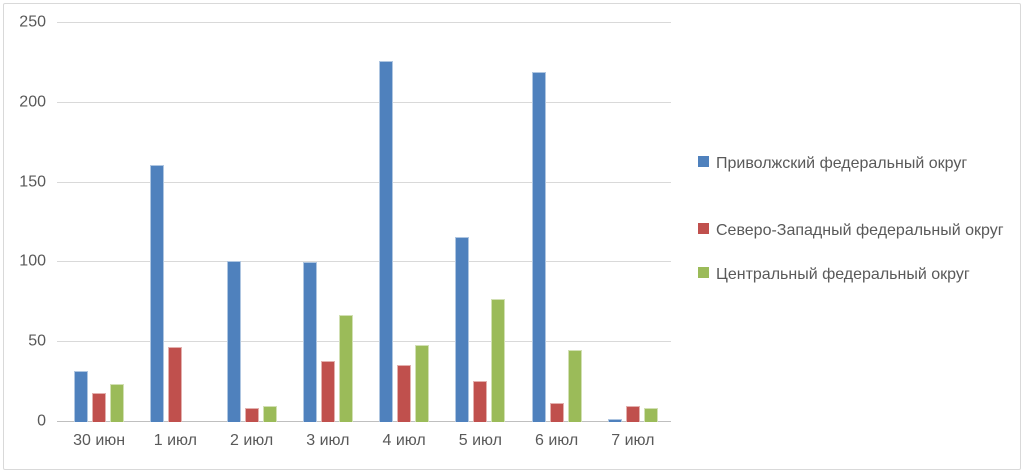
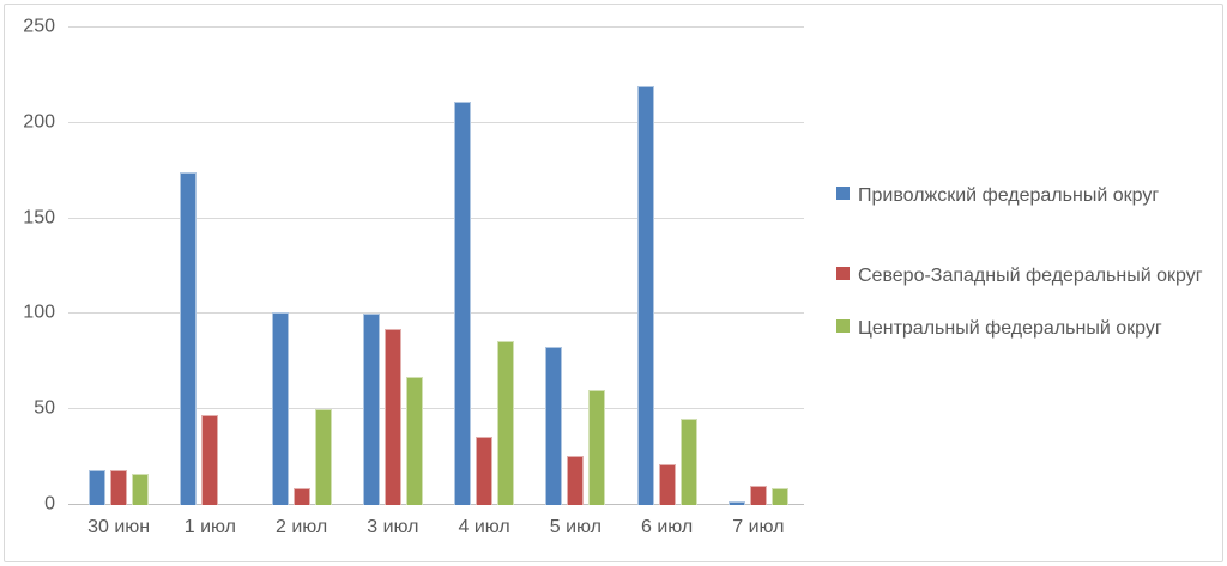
Приволжский федеральный округ/30 июн: 32 -> 18
Центральный федеральный округ/30 июн: 24 -> 16
Приволжский федеральный округ/1 июл: 161 -> 174
Центральный федеральный округ/2 июл: 10 -> 50
Северо-Западный федеральный округ/3 июл: 38 -> 92
Приволжский федеральный округ/4 июл: 226 -> 211
Центральный федеральный округ/4 июл: 48 -> 86
Приволжский федеральный округ/5 июл: 116 -> 83
Центральный федеральный округ/5 июл: 77 -> 60
Северо-Западный федеральный округ/6 июл: 12 -> 21
